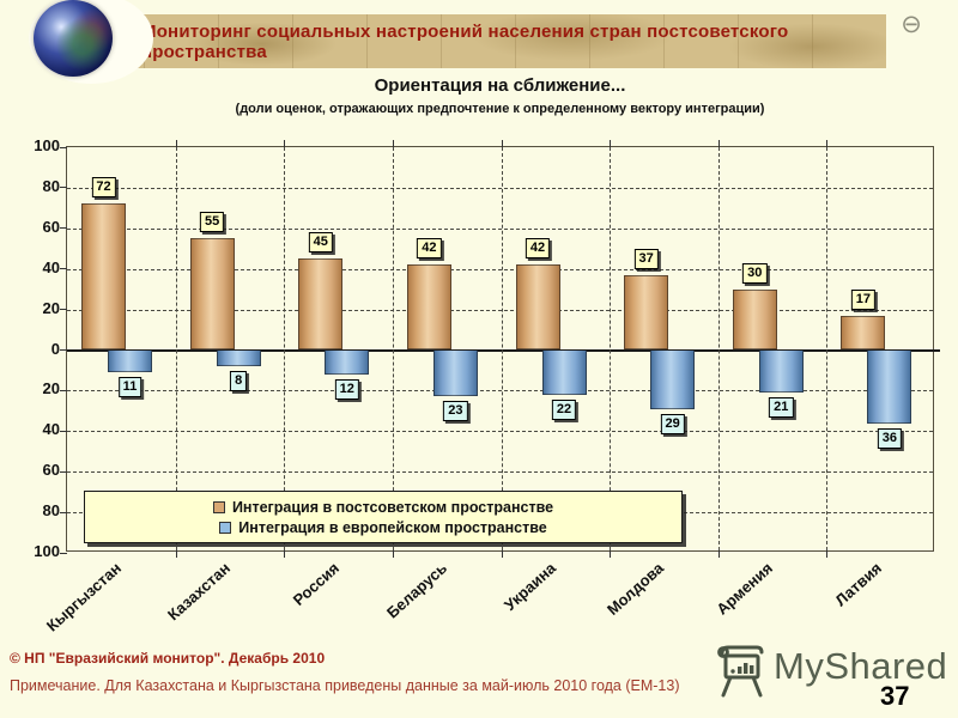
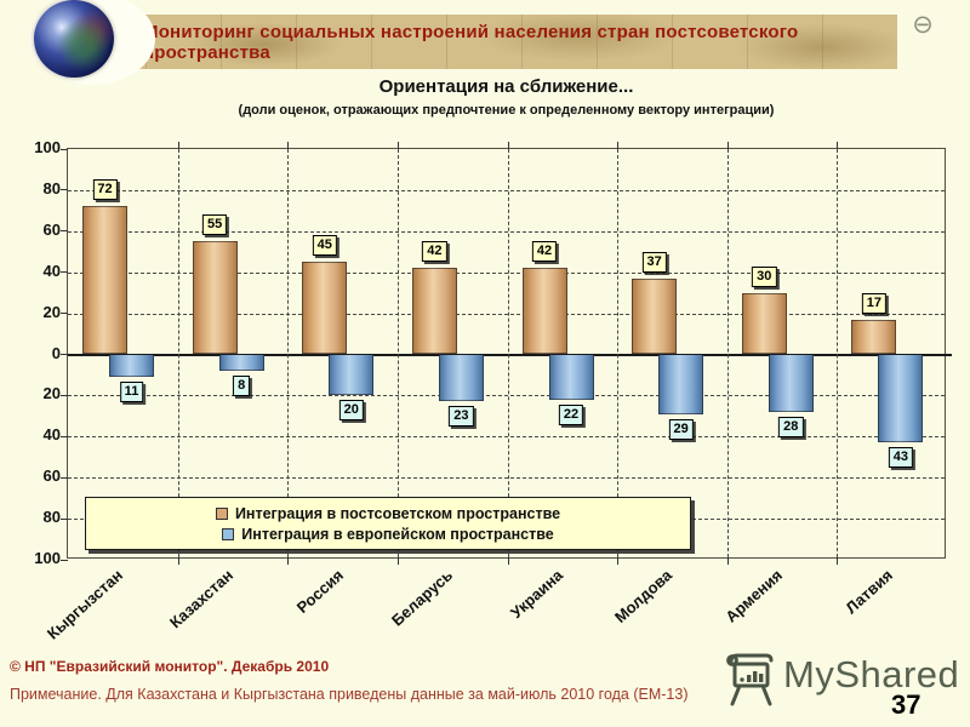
Интеграция в европейском пространстве/Россия: 12 -> 20
Интеграция в европейском пространстве/Армения: 21 -> 28
Интеграция в европейском пространстве/Латвия: 36 -> 43
